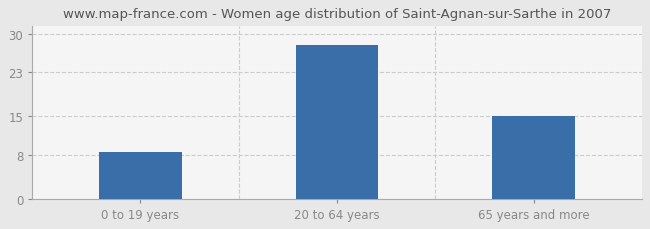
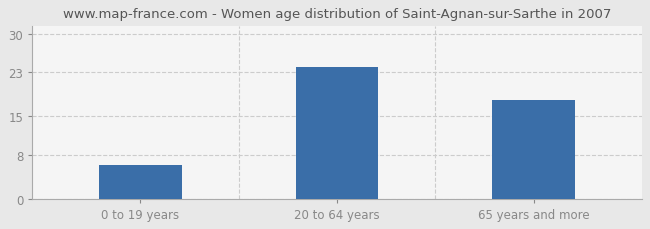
0 to 19 years: 8.5 -> 6.2
20 to 64 years: 28.0 -> 24.0
65 years and more: 15.0 -> 18.0
